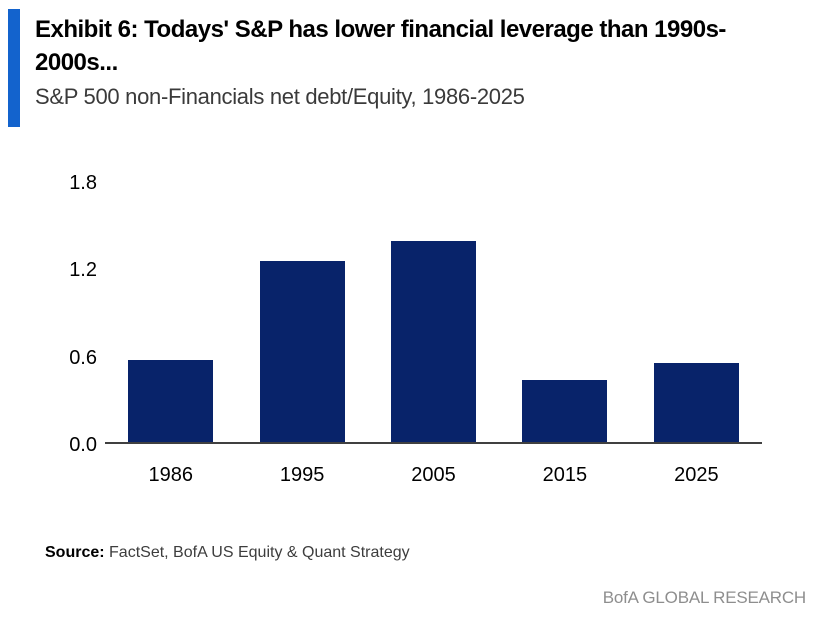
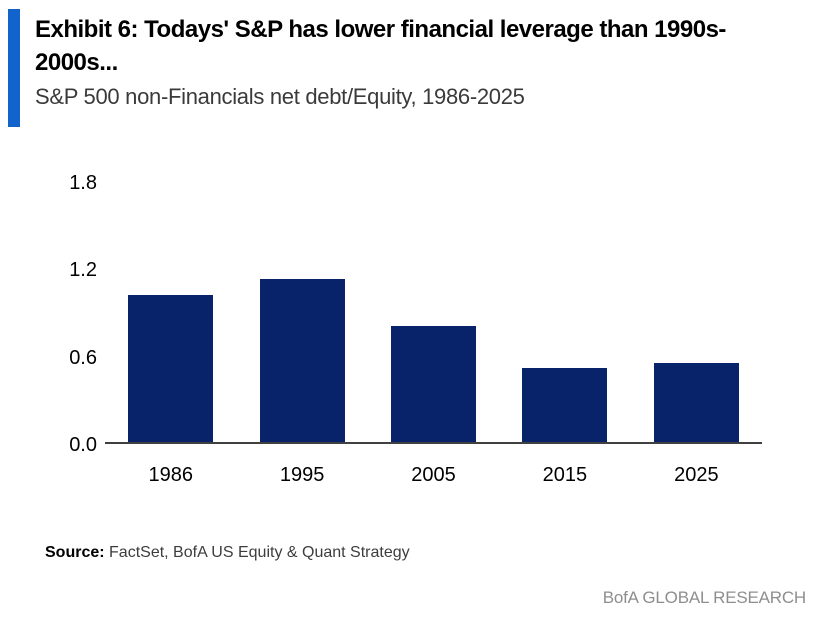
1986: 0.57 -> 1.02
1995: 1.25 -> 1.13
2005: 1.39 -> 0.80
2015: 0.43 -> 0.51
